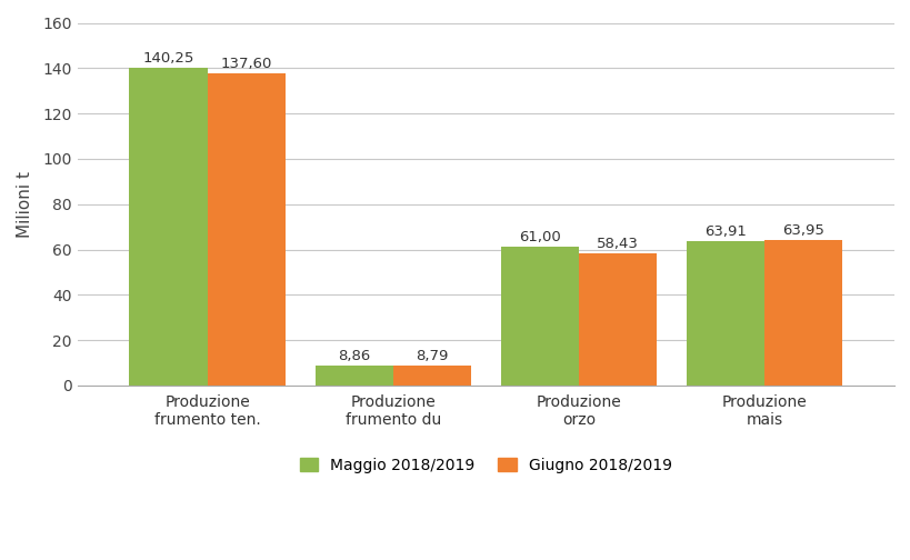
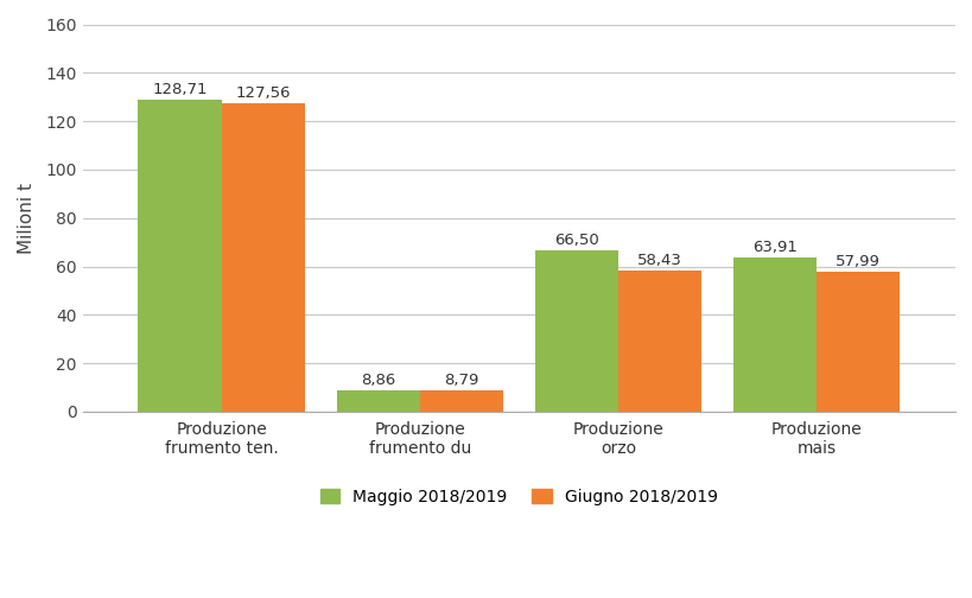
Maggio 2018/2019/Produzione frumento ten.: 140,25 -> 128,71
Giugno 2018/2019/Produzione frumento ten.: 137,60 -> 127,56
Maggio 2018/2019/Produzione orzo: 61,00 -> 66,50
Giugno 2018/2019/Produzione mais: 63,95 -> 57,99
